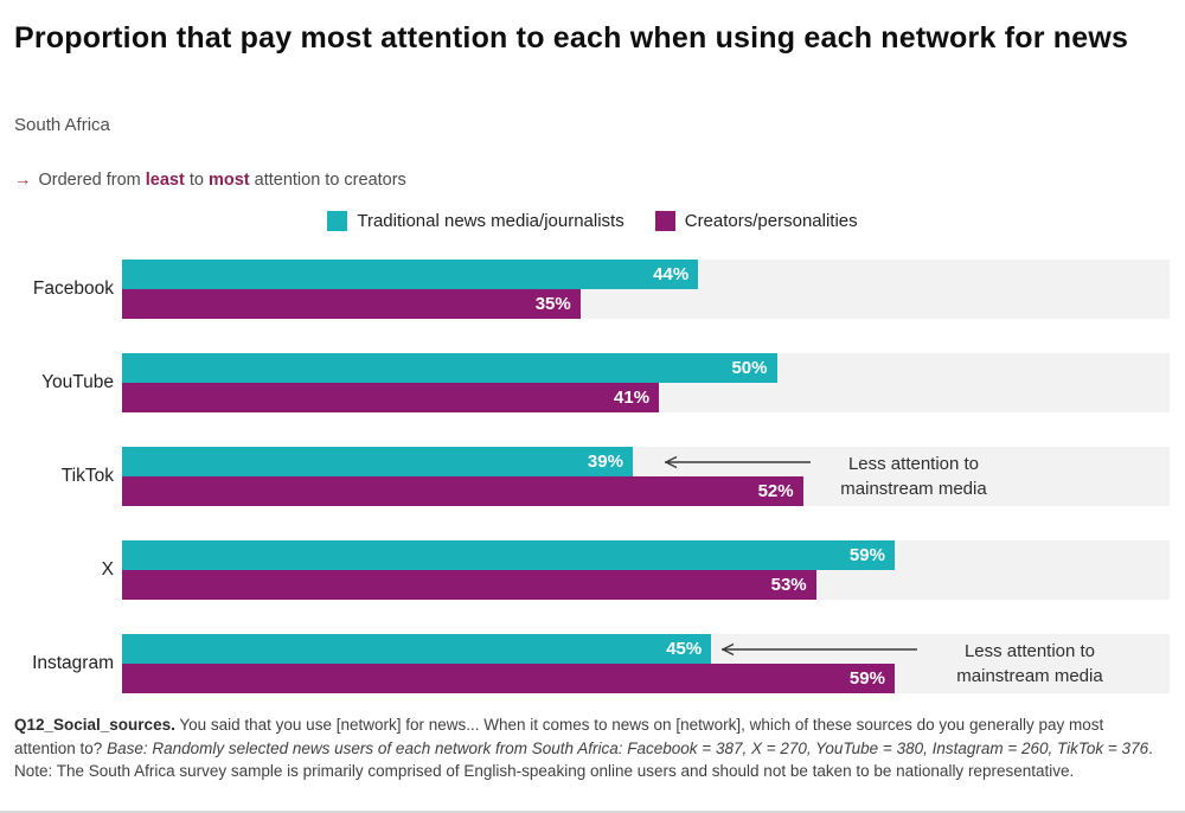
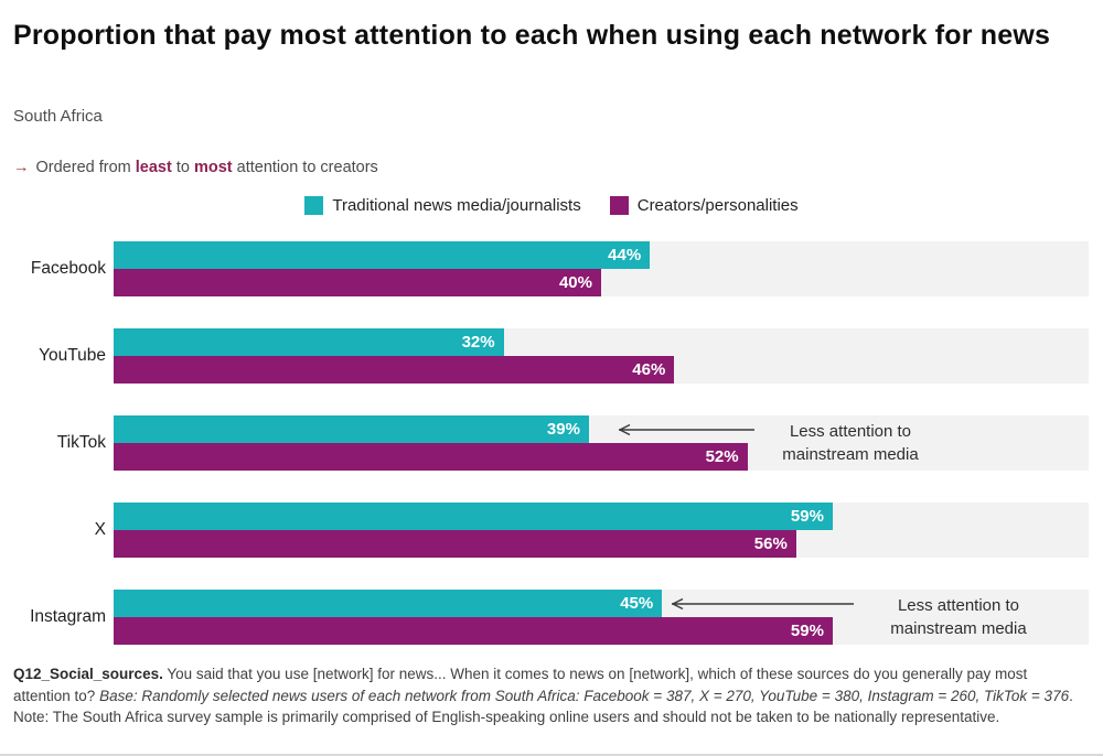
Creators/personalities/Facebook: 35% -> 40%
Traditional news media/journalists/YouTube: 50% -> 32%
Creators/personalities/YouTube: 41% -> 46%
Creators/personalities/X: 53% -> 56%
